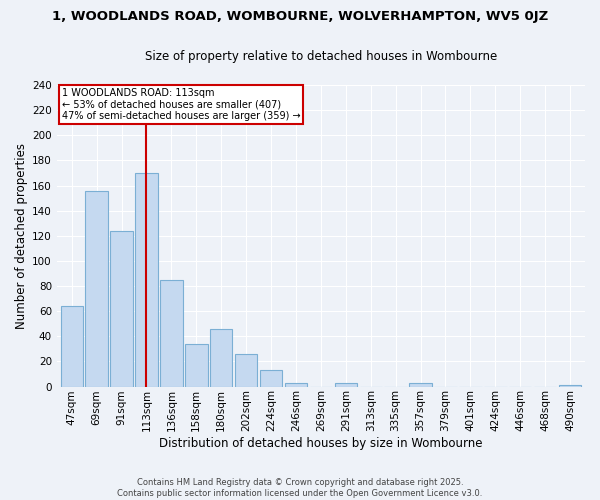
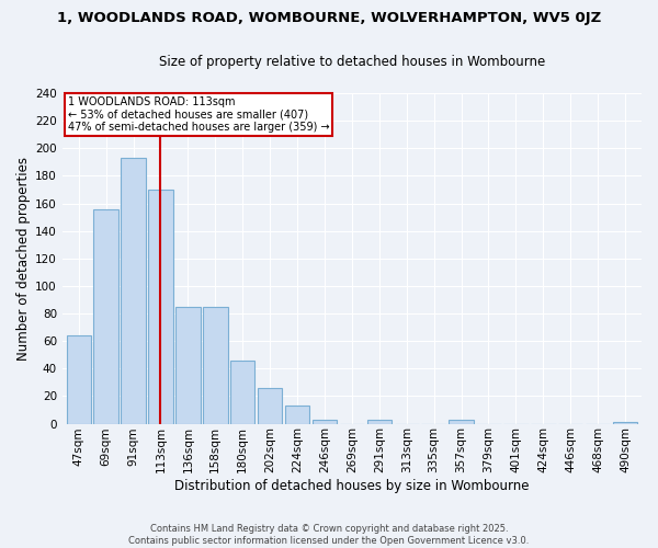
91sqm: 124 -> 193
158sqm: 34 -> 85
